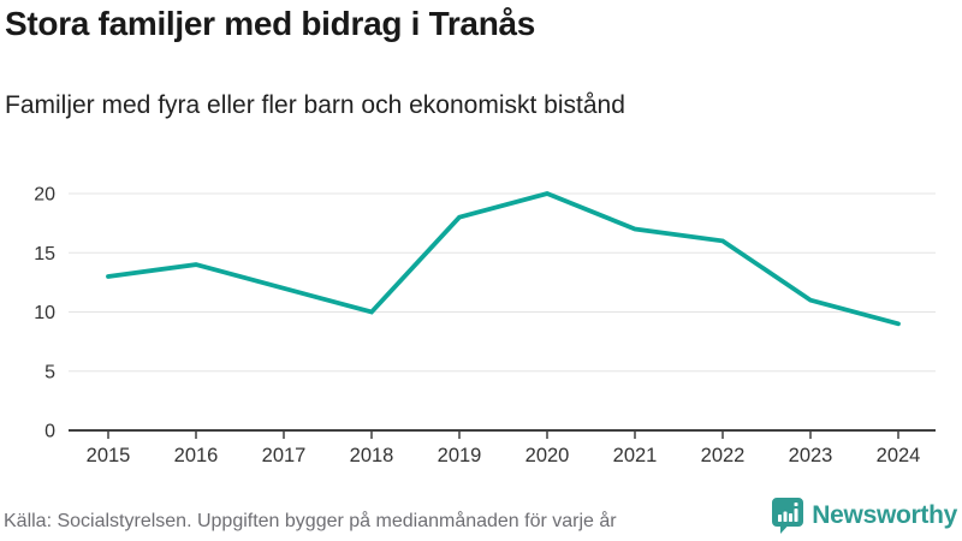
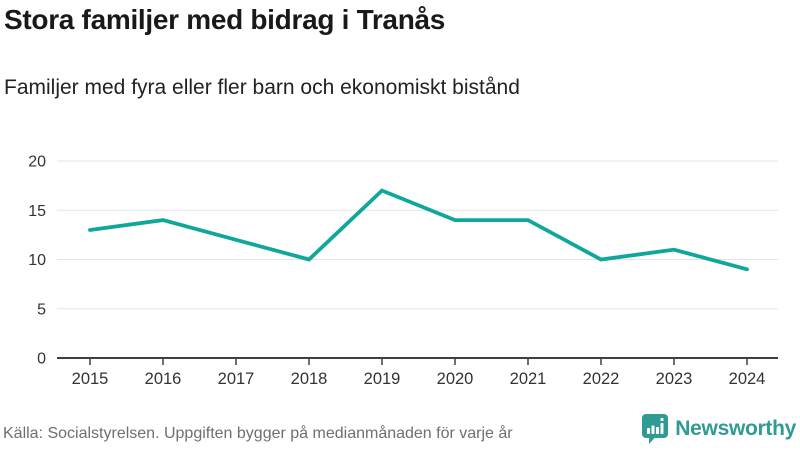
2019: 18 -> 17
2020: 20 -> 14
2021: 17 -> 14
2022: 16 -> 10
